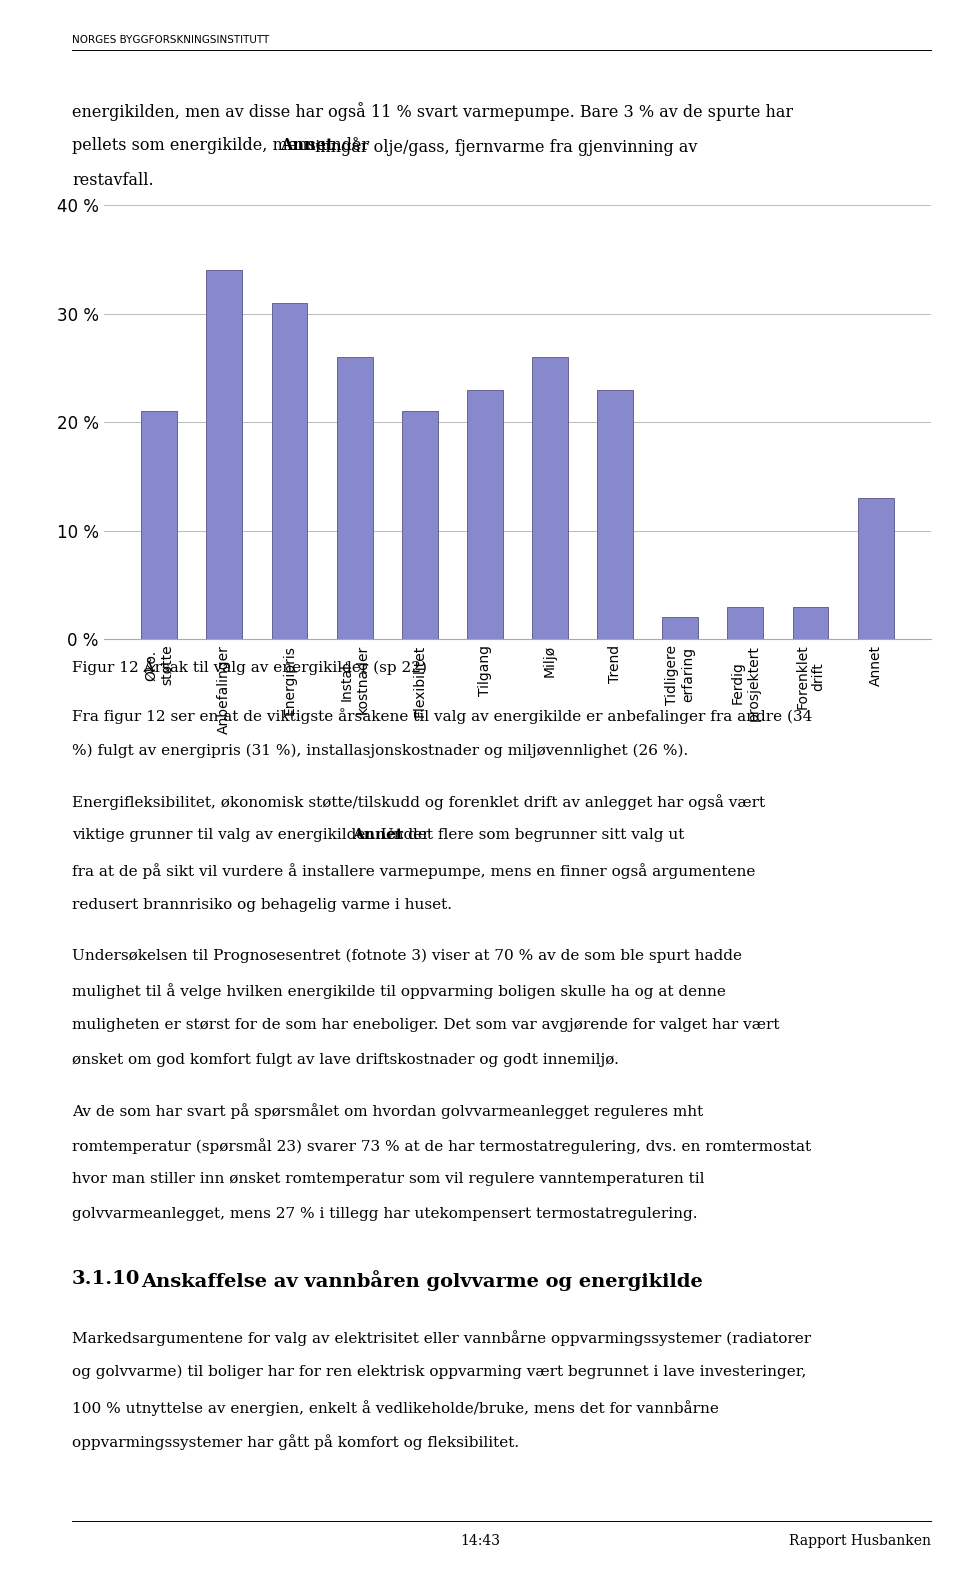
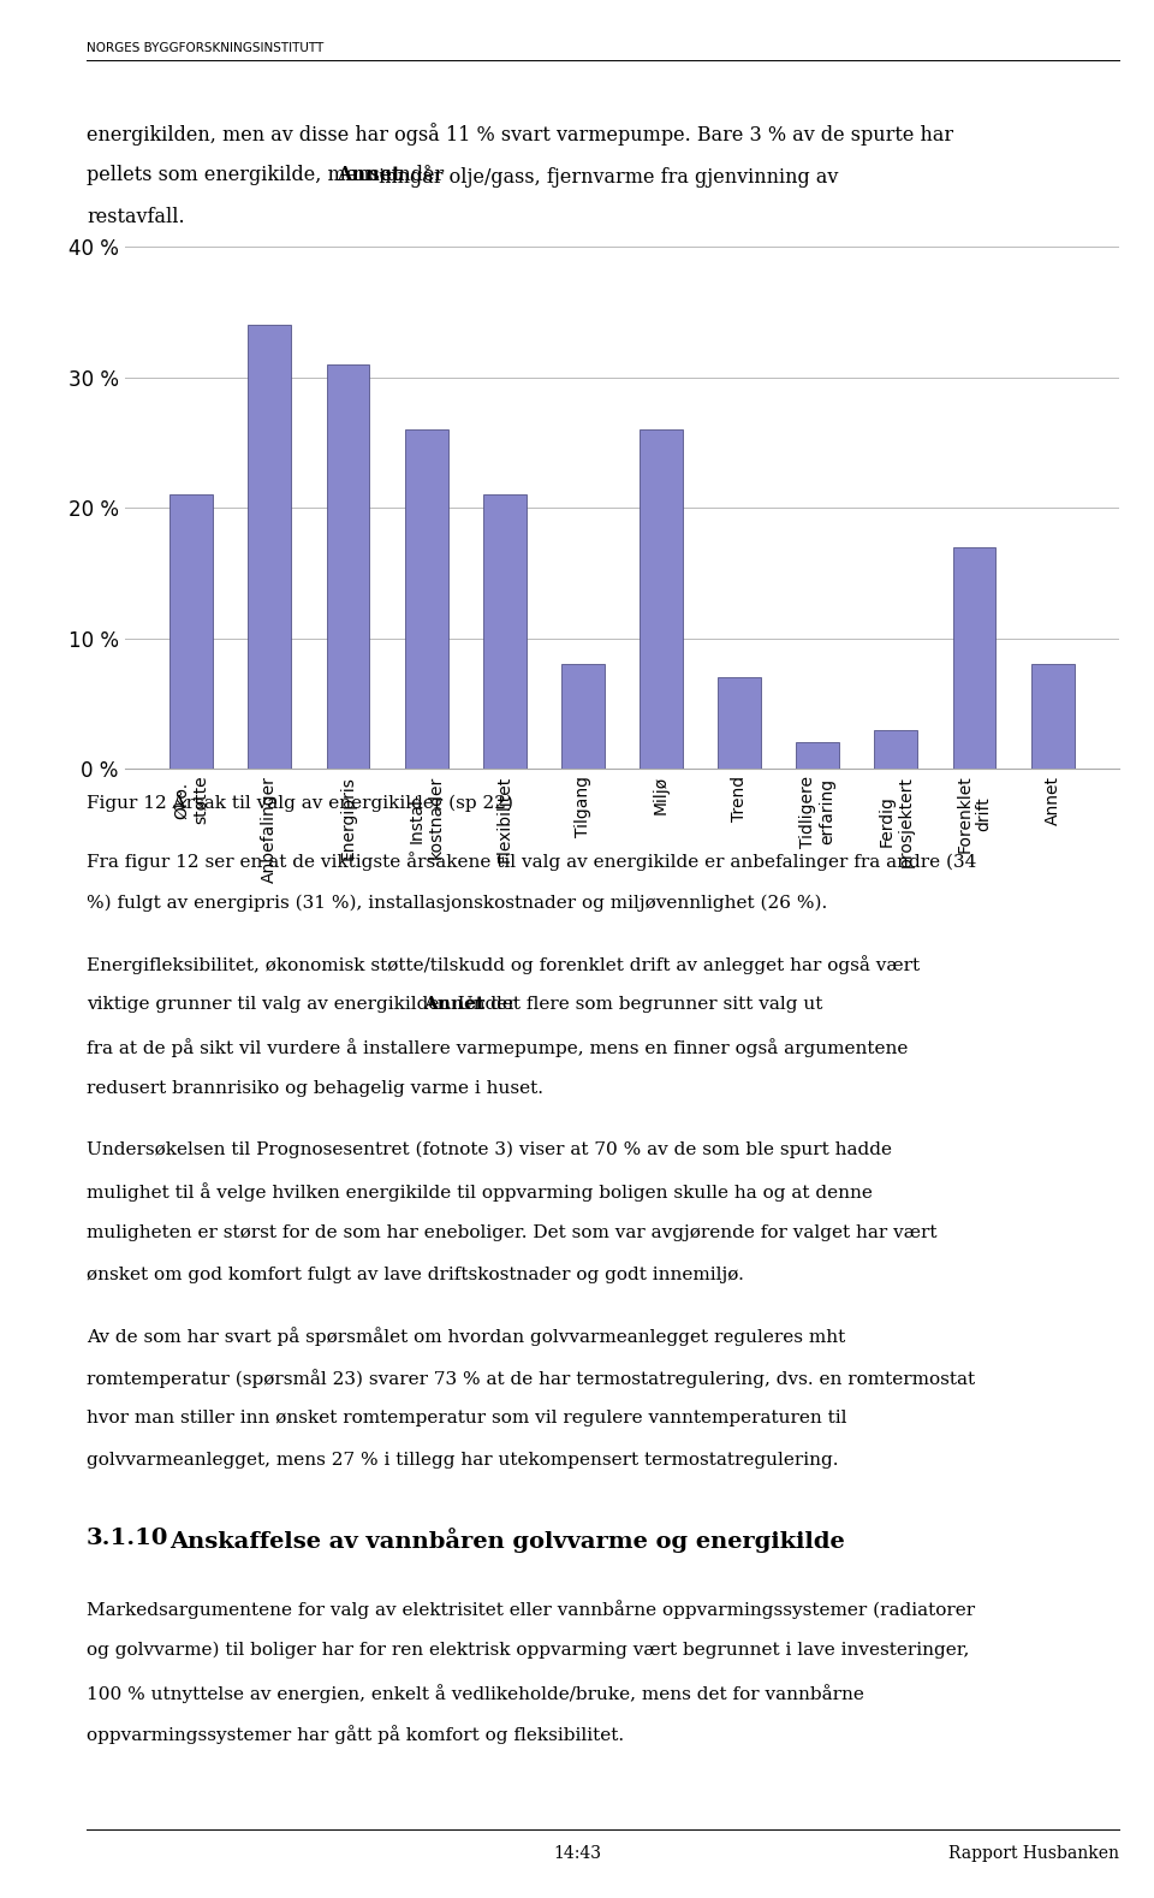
Tilgang: 23 % -> 8 %
Trend: 23 % -> 7 %
Forenklet drift: 3 % -> 17 %
Annet: 13 % -> 8 %
